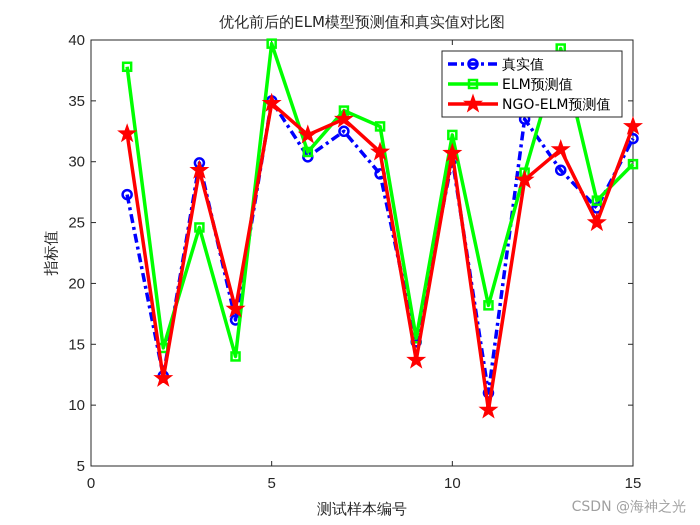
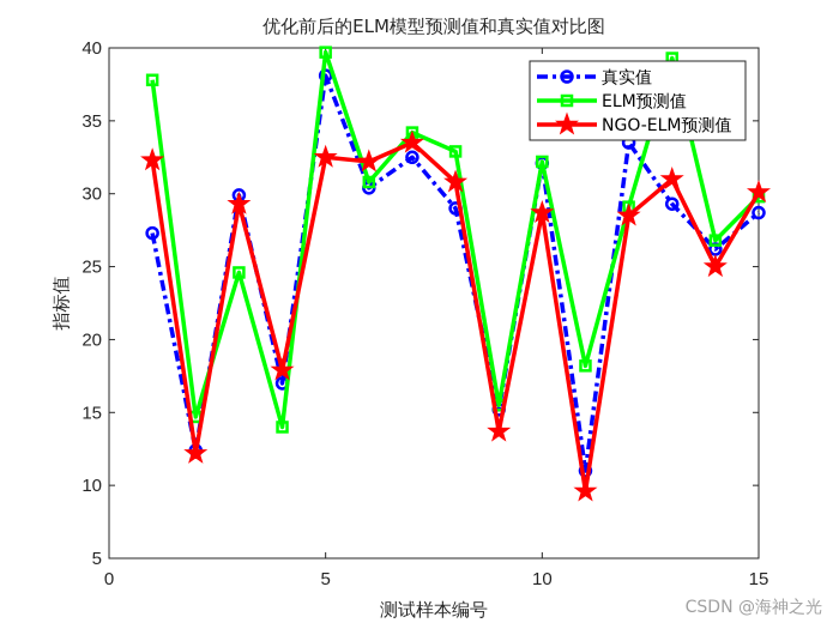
真实值/5: 35.0 -> 38.1
NGO-ELM预测值/5: 34.8 -> 32.5
真实值/10: 30.2 -> 32.1
NGO-ELM预测值/10: 30.7 -> 28.7
真实值/15: 31.9 -> 28.7
NGO-ELM预测值/15: 32.9 -> 30.1
